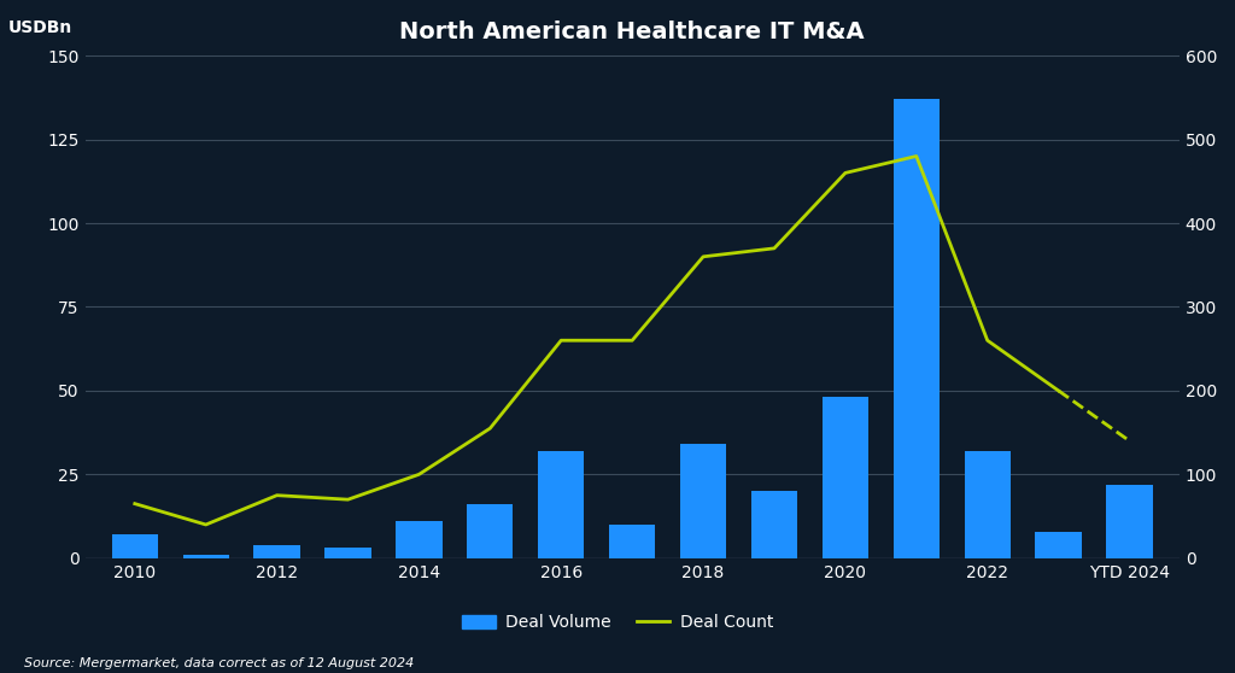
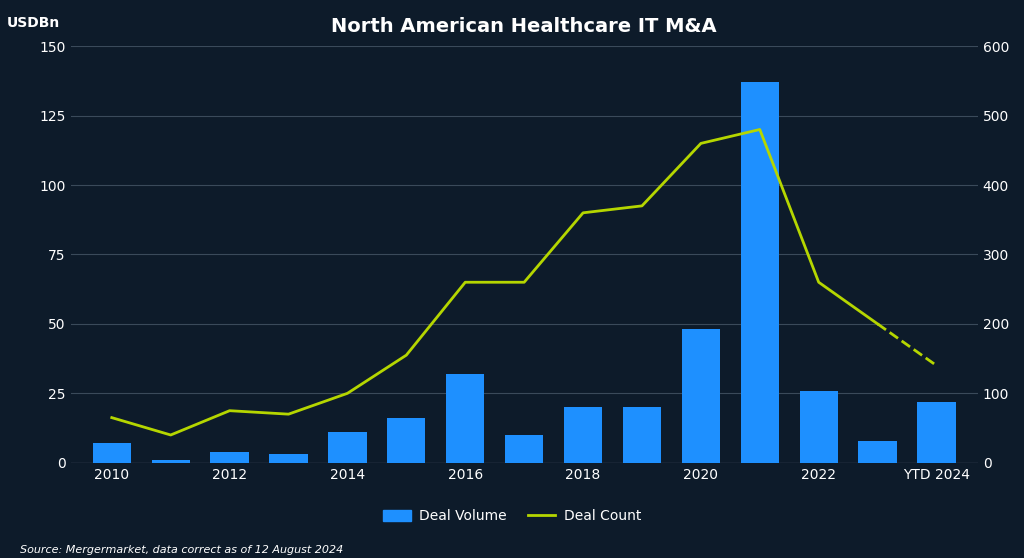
Deal Volume/2018: 34 -> 20
Deal Volume/2022: 32 -> 26
